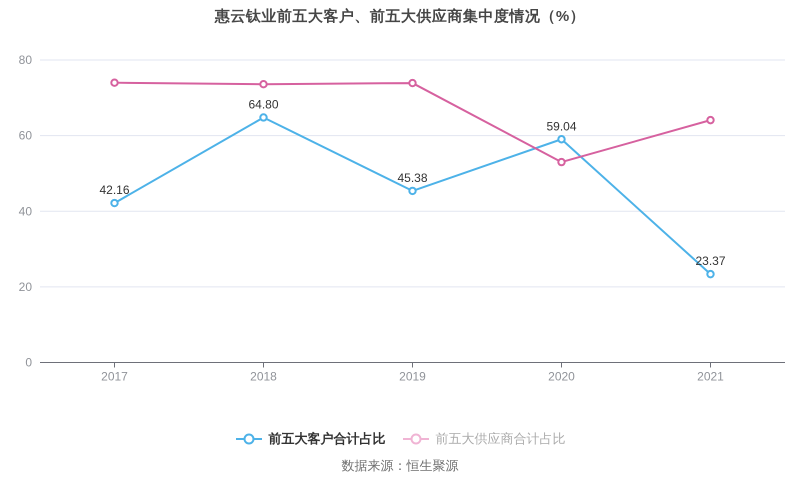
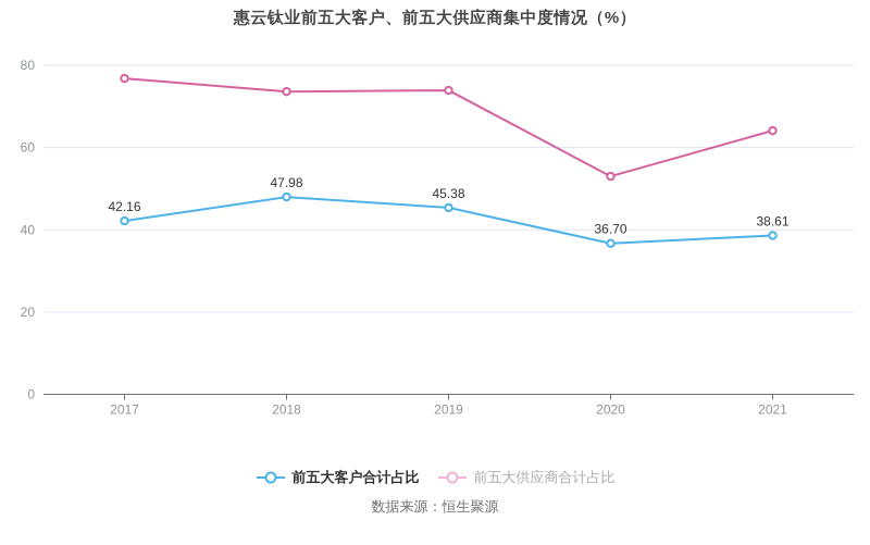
前五大供应商合计占比/2017: 74 -> 77
前五大客户合计占比/2018: 64.80 -> 47.98
前五大客户合计占比/2020: 59.04 -> 36.70
前五大客户合计占比/2021: 23.37 -> 38.61
